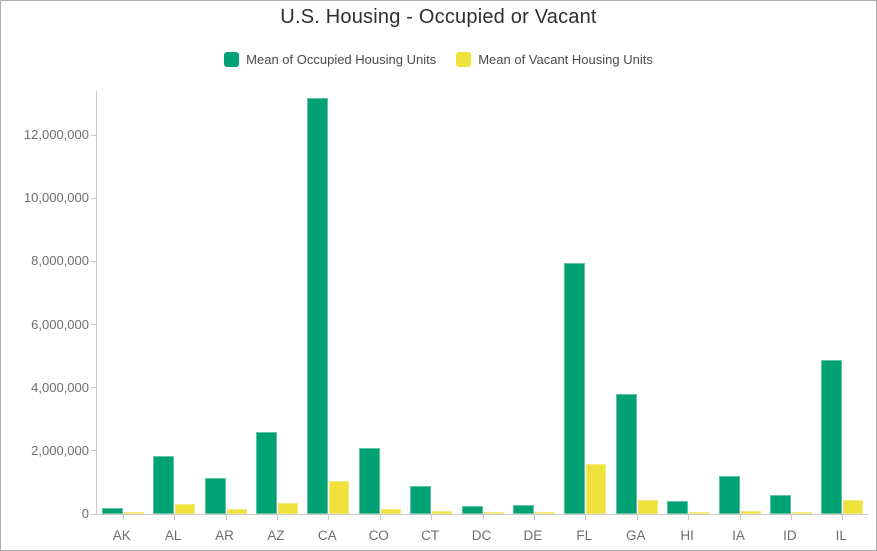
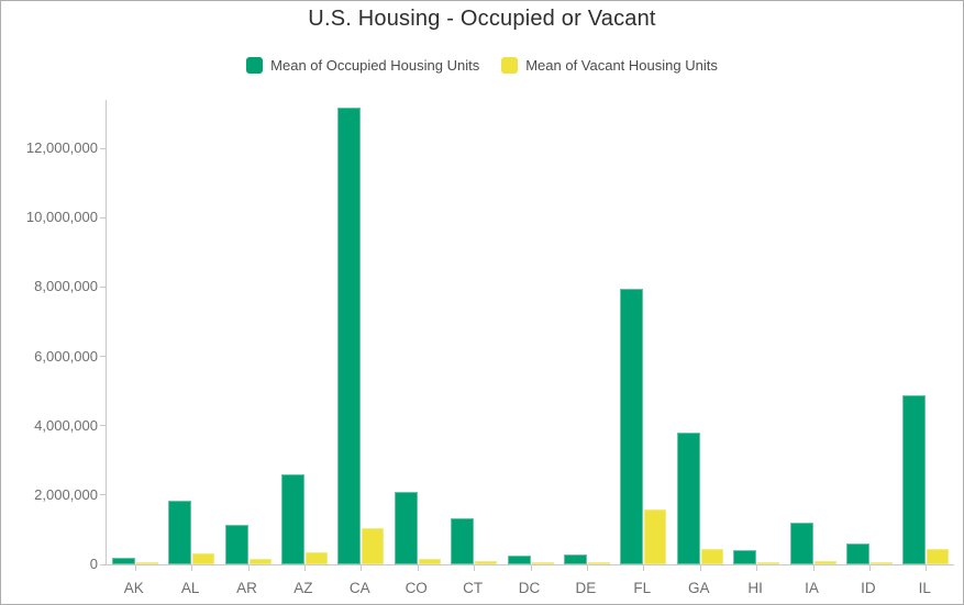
Mean of Occupied Housing Units/CT: 900000 -> 1300000
